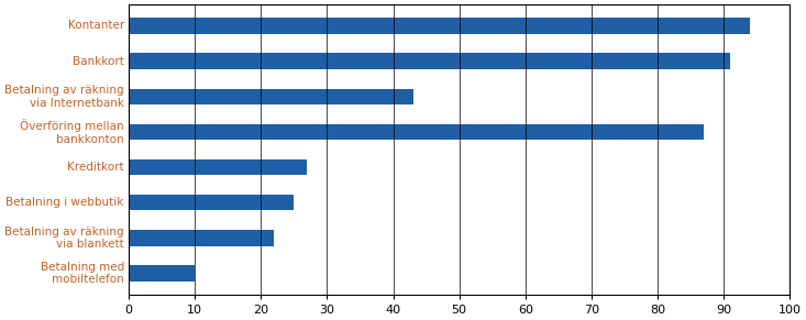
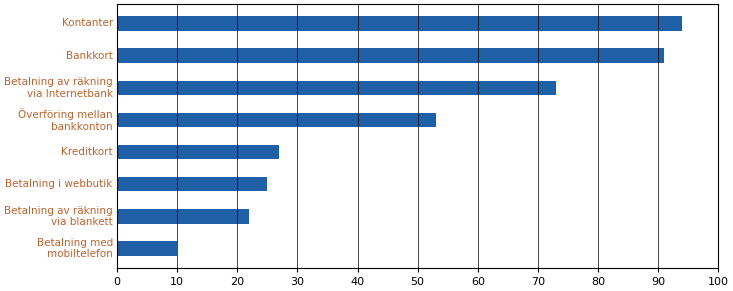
Betalning av räkning via Internetbank: 43 -> 73
Överföring mellan bankkonton: 87 -> 53
